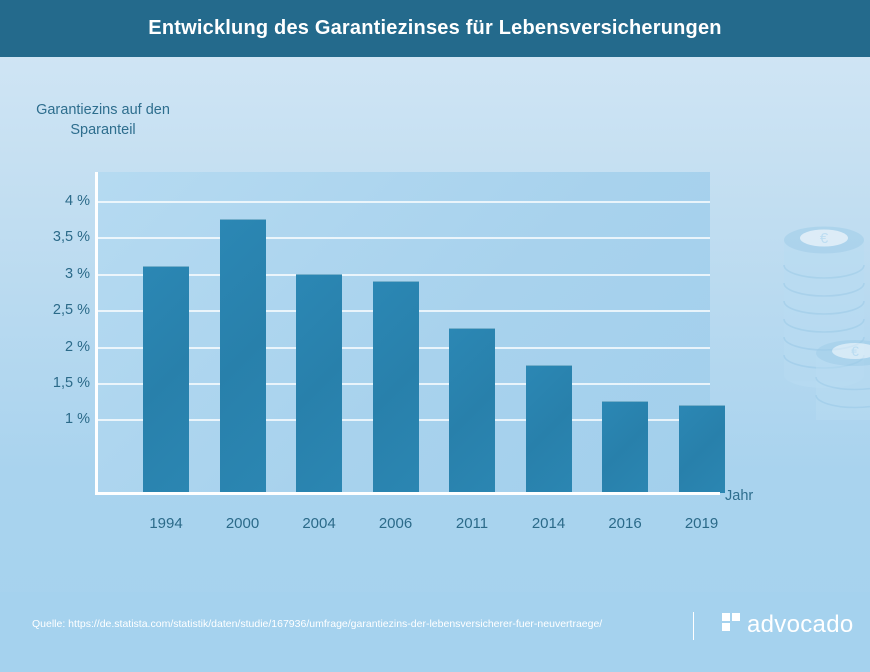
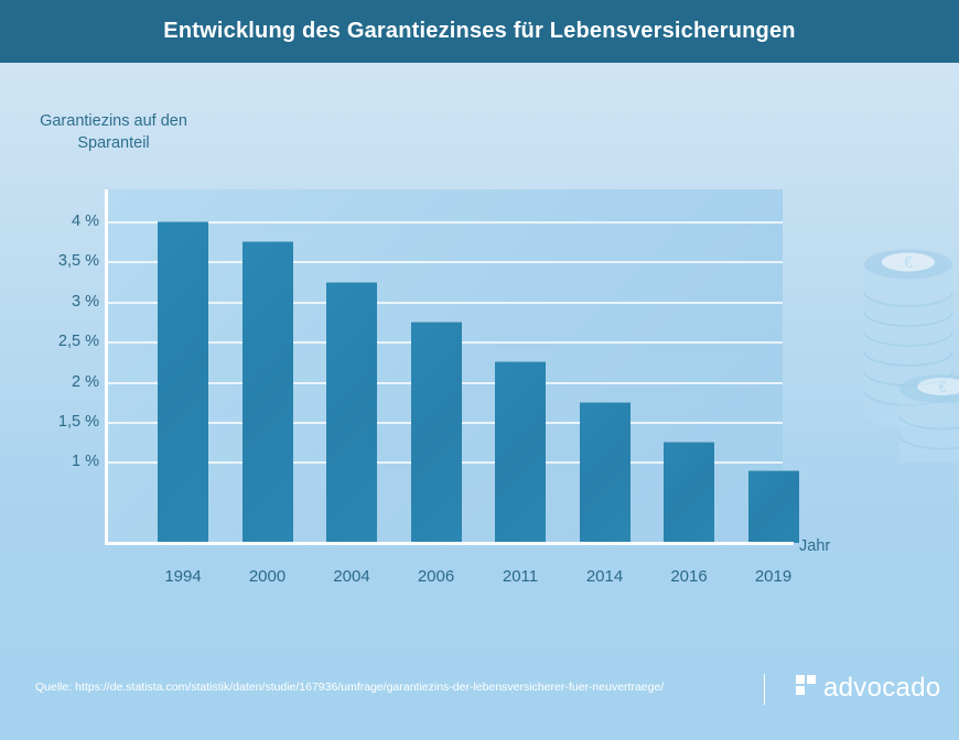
1994: 3.1% -> 4.0%
2004: 3.0% -> 3.2%
2006: 2.9% -> 2.8%
2019: 1.2% -> 0.9%
